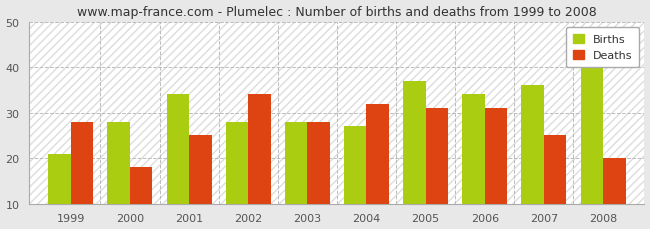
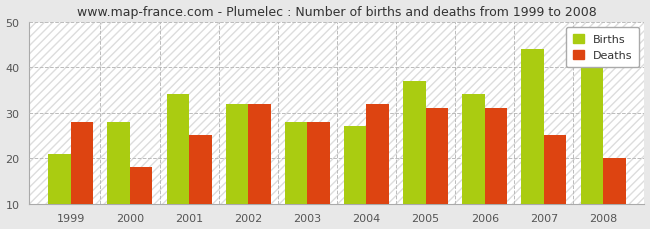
Births/2002: 28 -> 32
Deaths/2002: 34 -> 32
Births/2007: 36 -> 44
